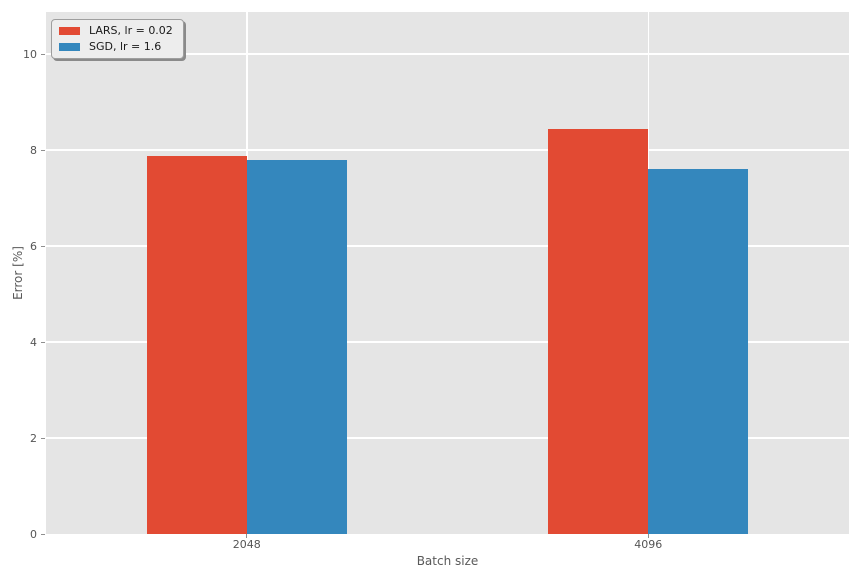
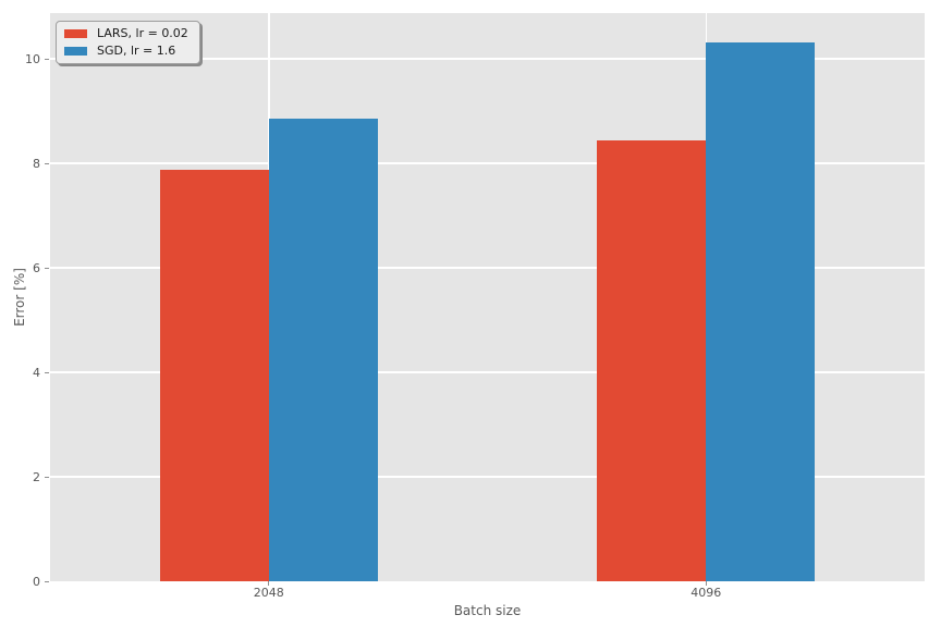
SGD, lr = 1.6/2048: 7.8 -> 8.8
SGD, lr = 1.6/4096: 7.6 -> 10.3
